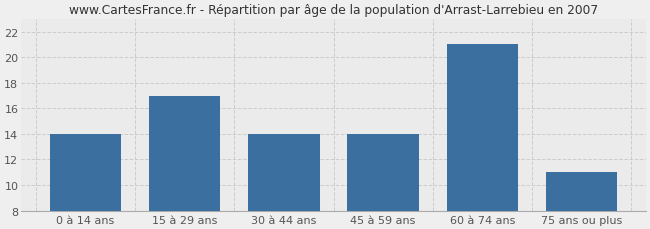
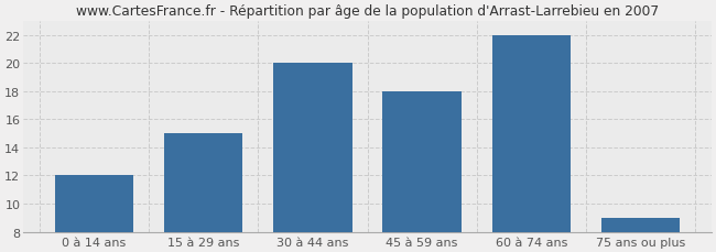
0 à 14 ans: 14 -> 12
15 à 29 ans: 17 -> 15
30 à 44 ans: 14 -> 20
45 à 59 ans: 14 -> 18
60 à 74 ans: 21 -> 22
75 ans ou plus: 11 -> 9
